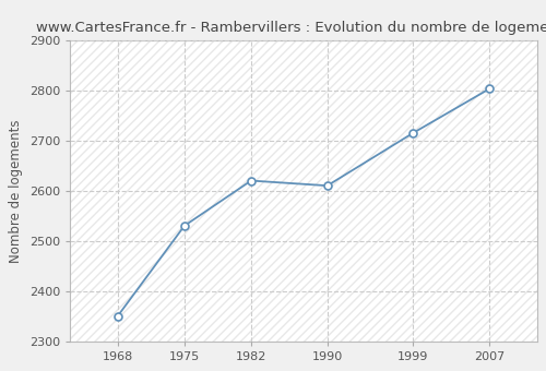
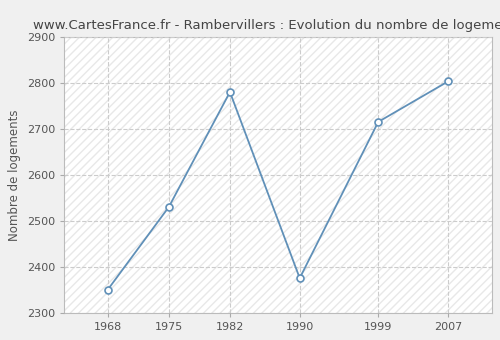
1982: 2620 -> 2780
1990: 2610 -> 2375
